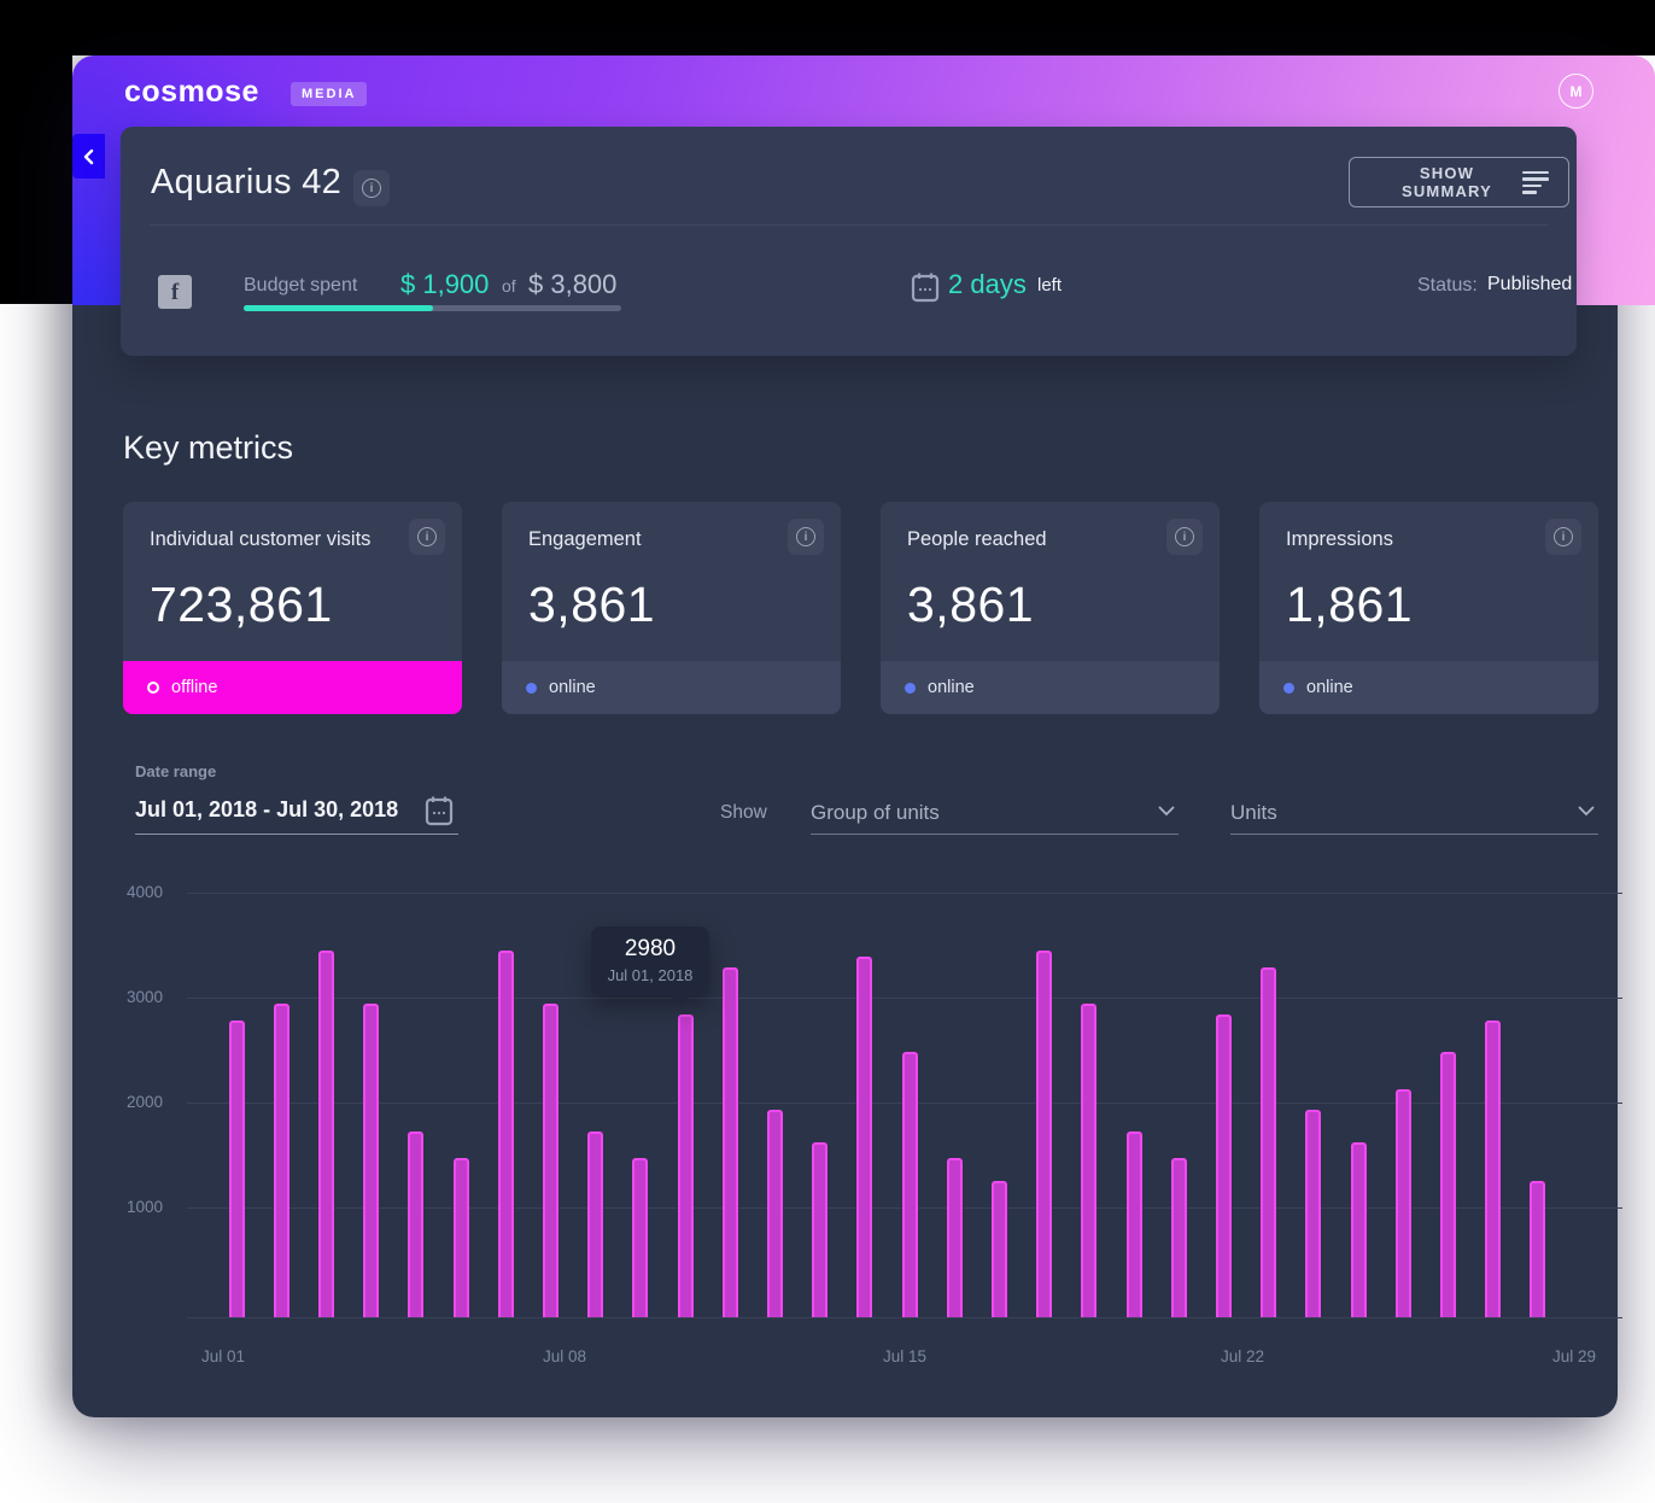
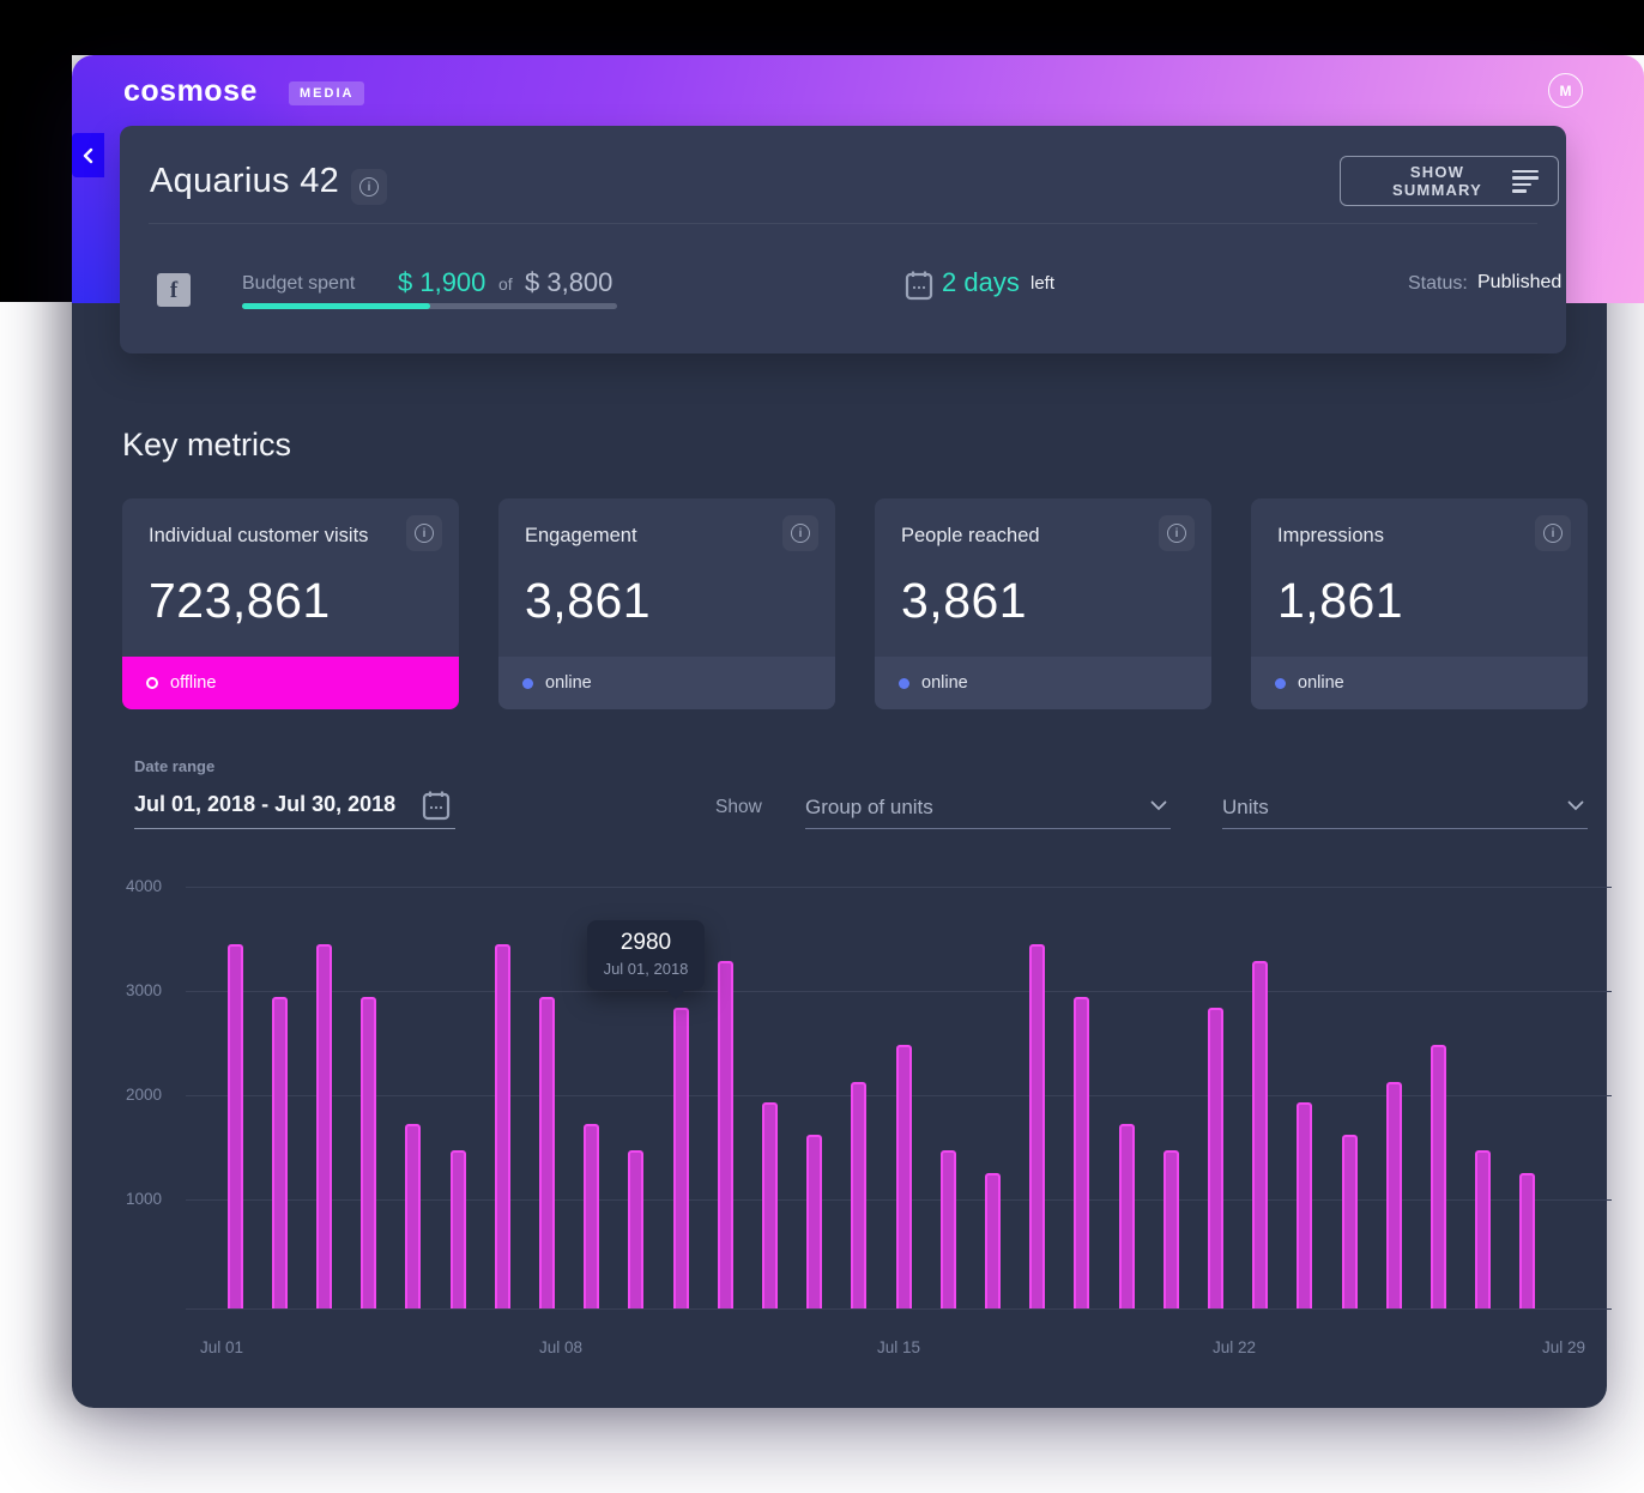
Jul 01: 2800 -> 3400
Jul 15: 3400 -> 2200
Jul 29: 2800 -> 1500
